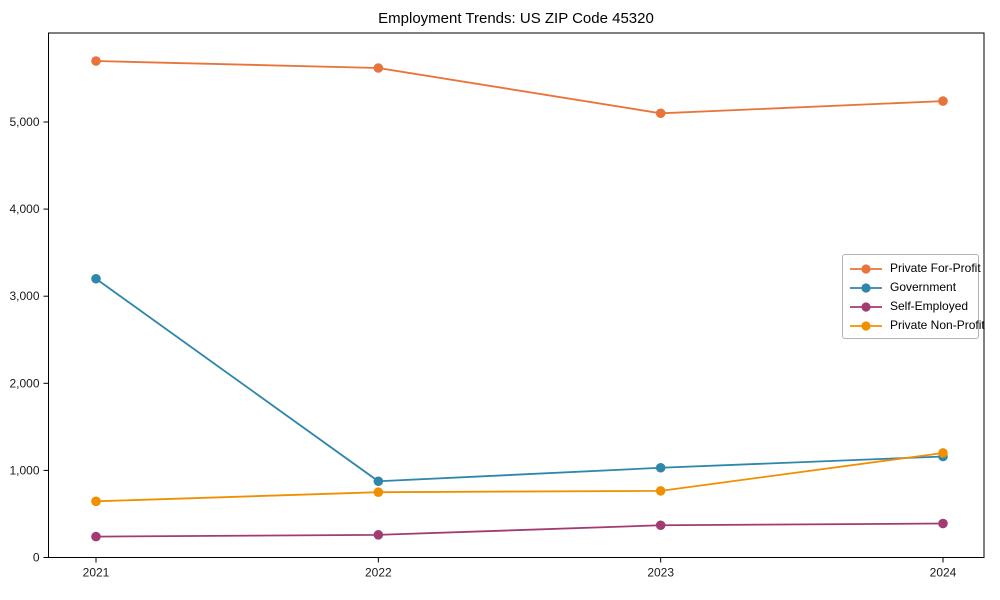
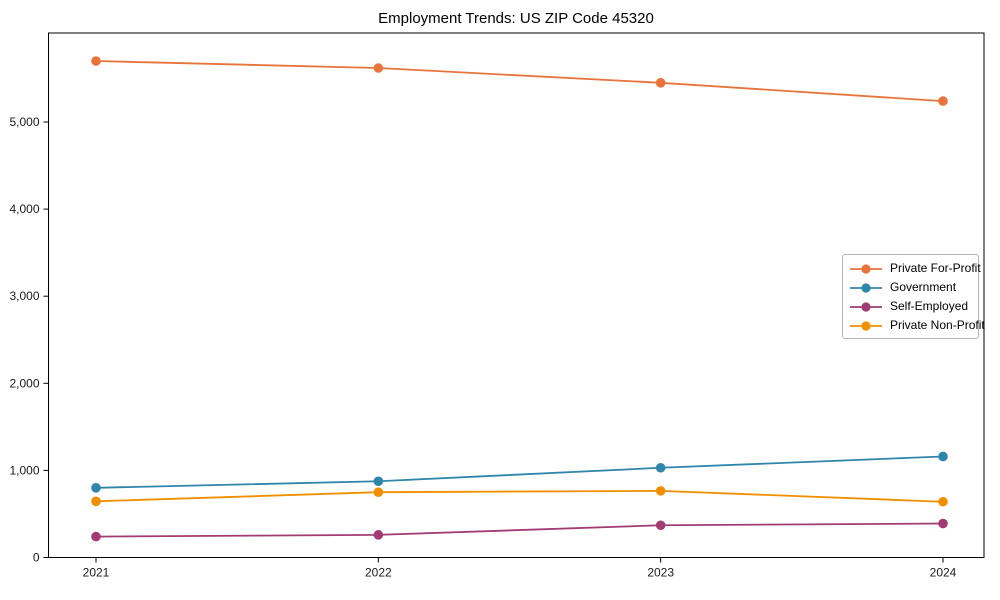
Government/2021: 3200 -> 800
Private For-Profit/2023: 5100 -> 5400
Private Non-Profit/2024: 1200 -> 600
